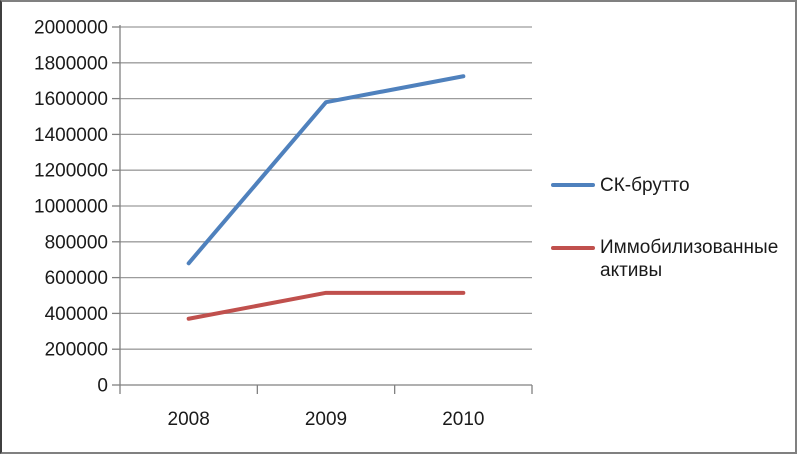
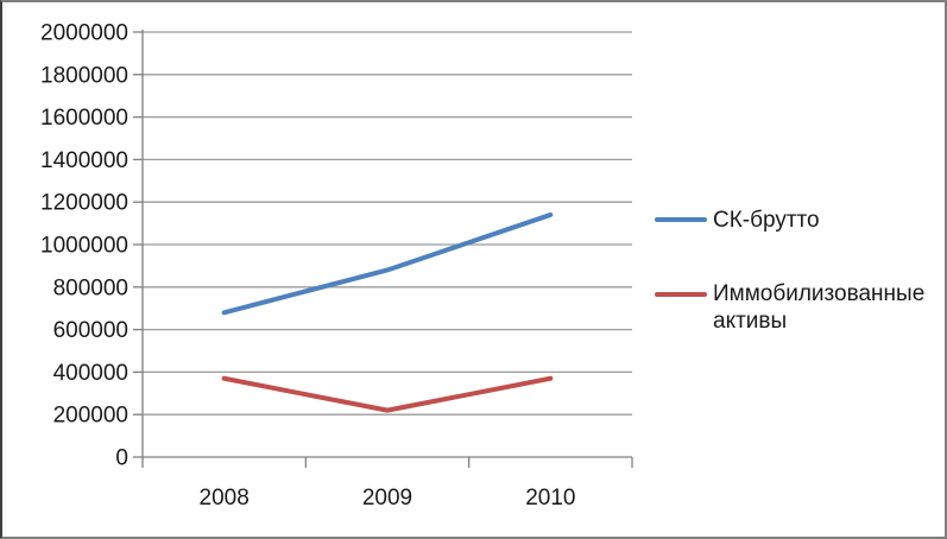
СК-брутто/2009: 1580000 -> 880000
Иммобилизованные активы/2009: 520000 -> 220000
СК-брутто/2010: 1720000 -> 1140000
Иммобилизованные активы/2010: 520000 -> 370000
